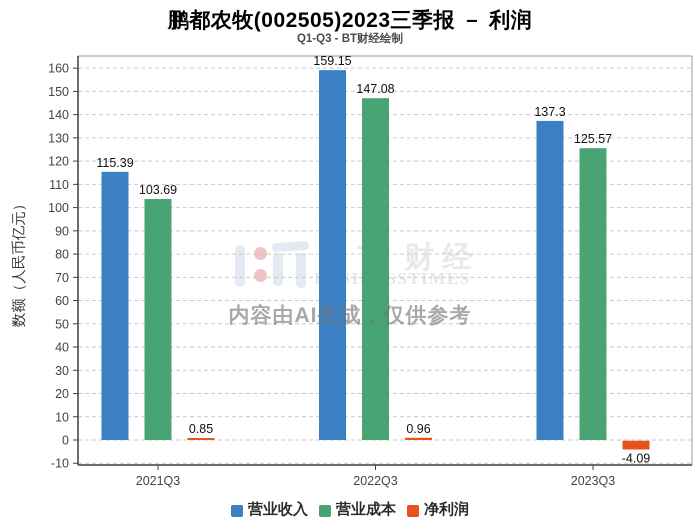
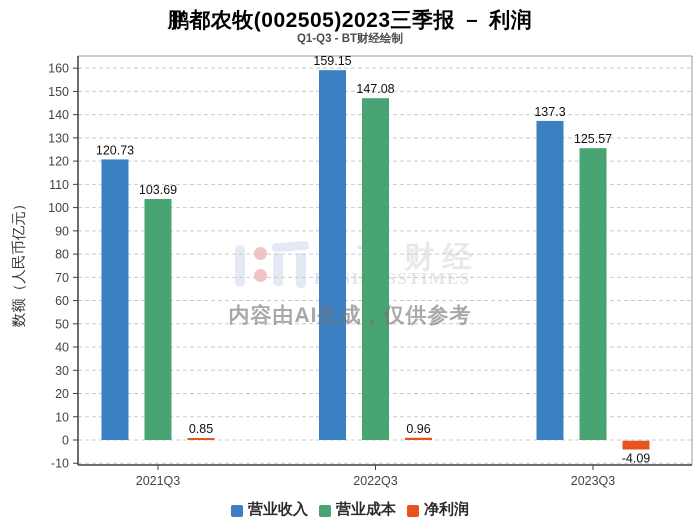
营业收入/2021Q3: 115.39 -> 120.73
